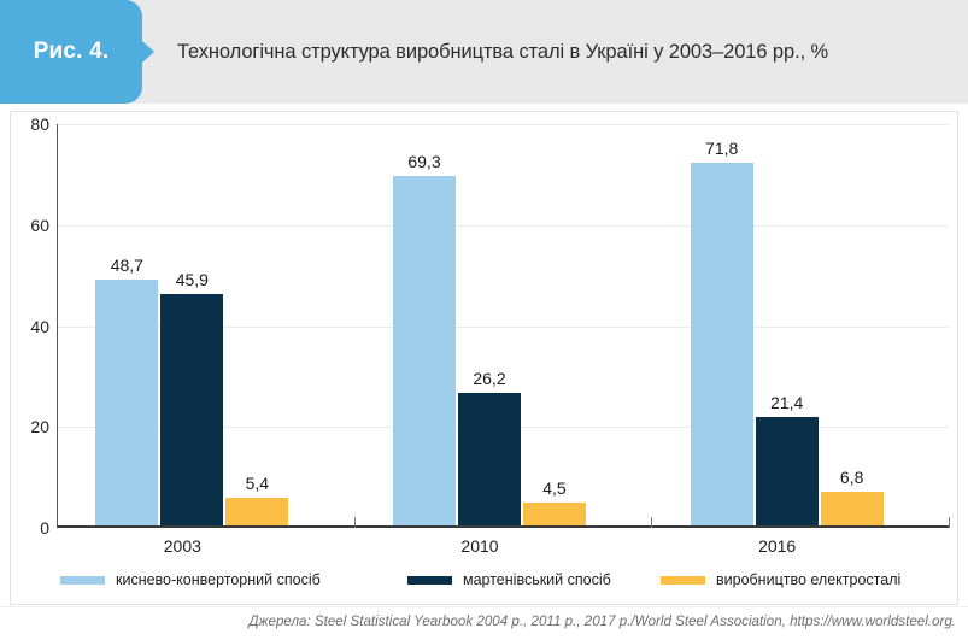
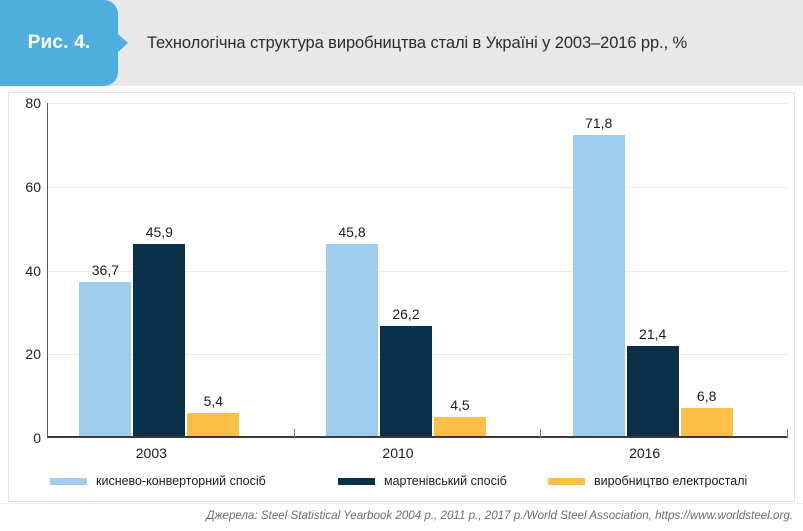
киснево-конверторний спосіб/2003: 48,7 -> 36,7
киснево-конверторний спосіб/2010: 69,3 -> 45,8
